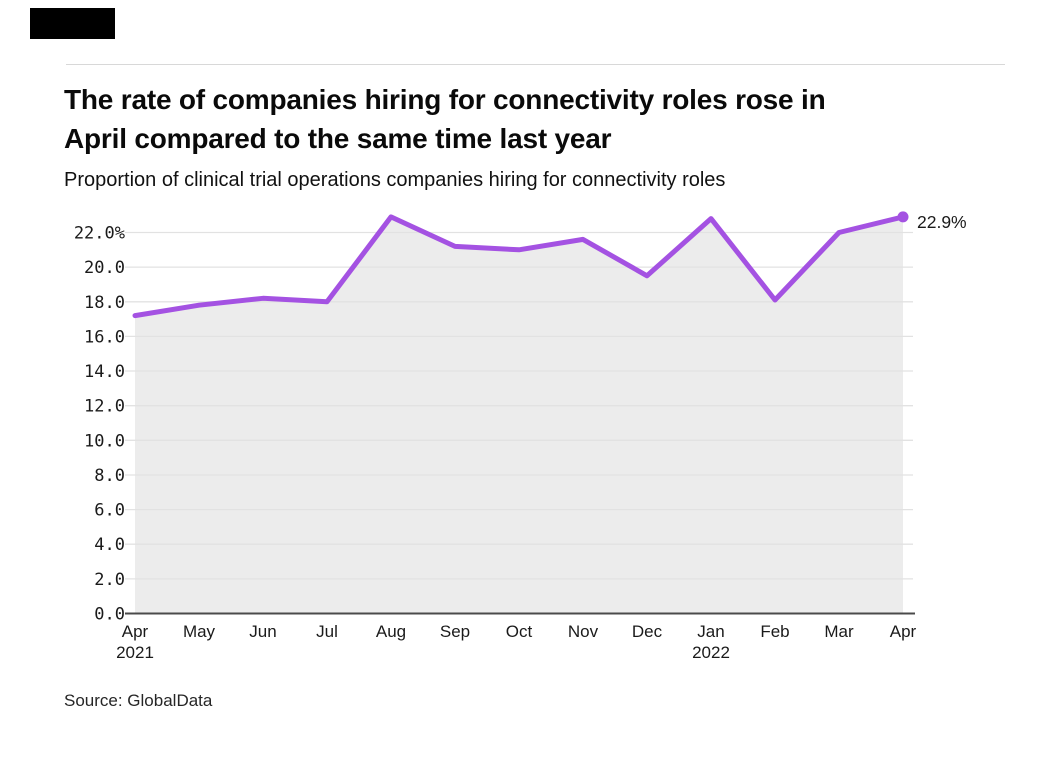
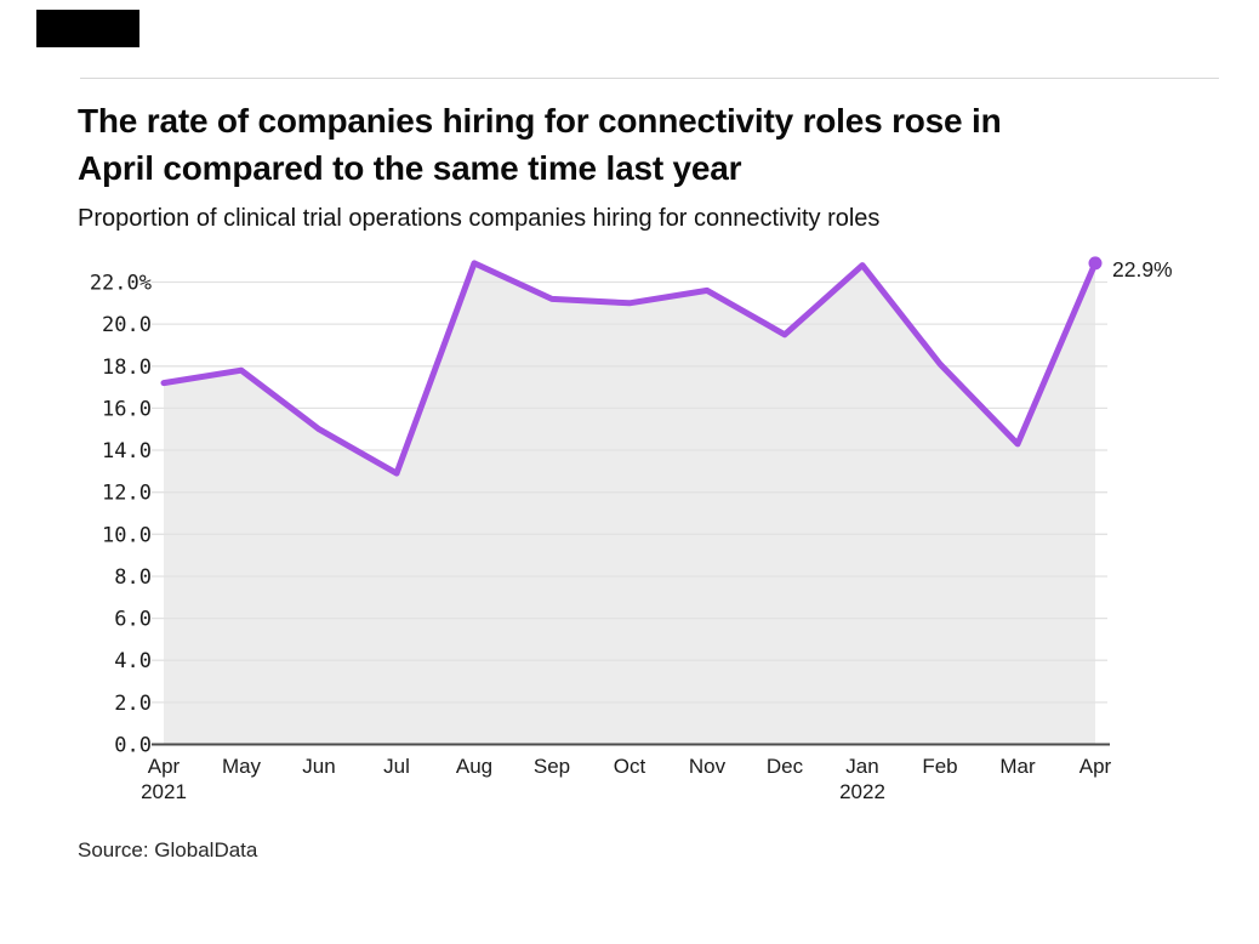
Jun: 18.2% -> 15.0%
Jul: 18.0% -> 12.9%
Mar: 22.0% -> 14.3%
